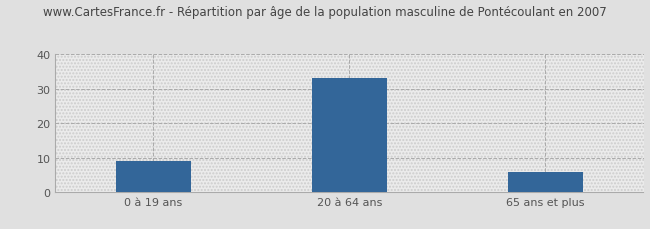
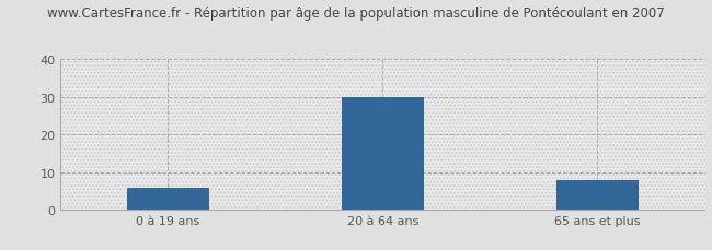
0 à 19 ans: 9 -> 6
20 à 64 ans: 33 -> 30
65 ans et plus: 6 -> 8
